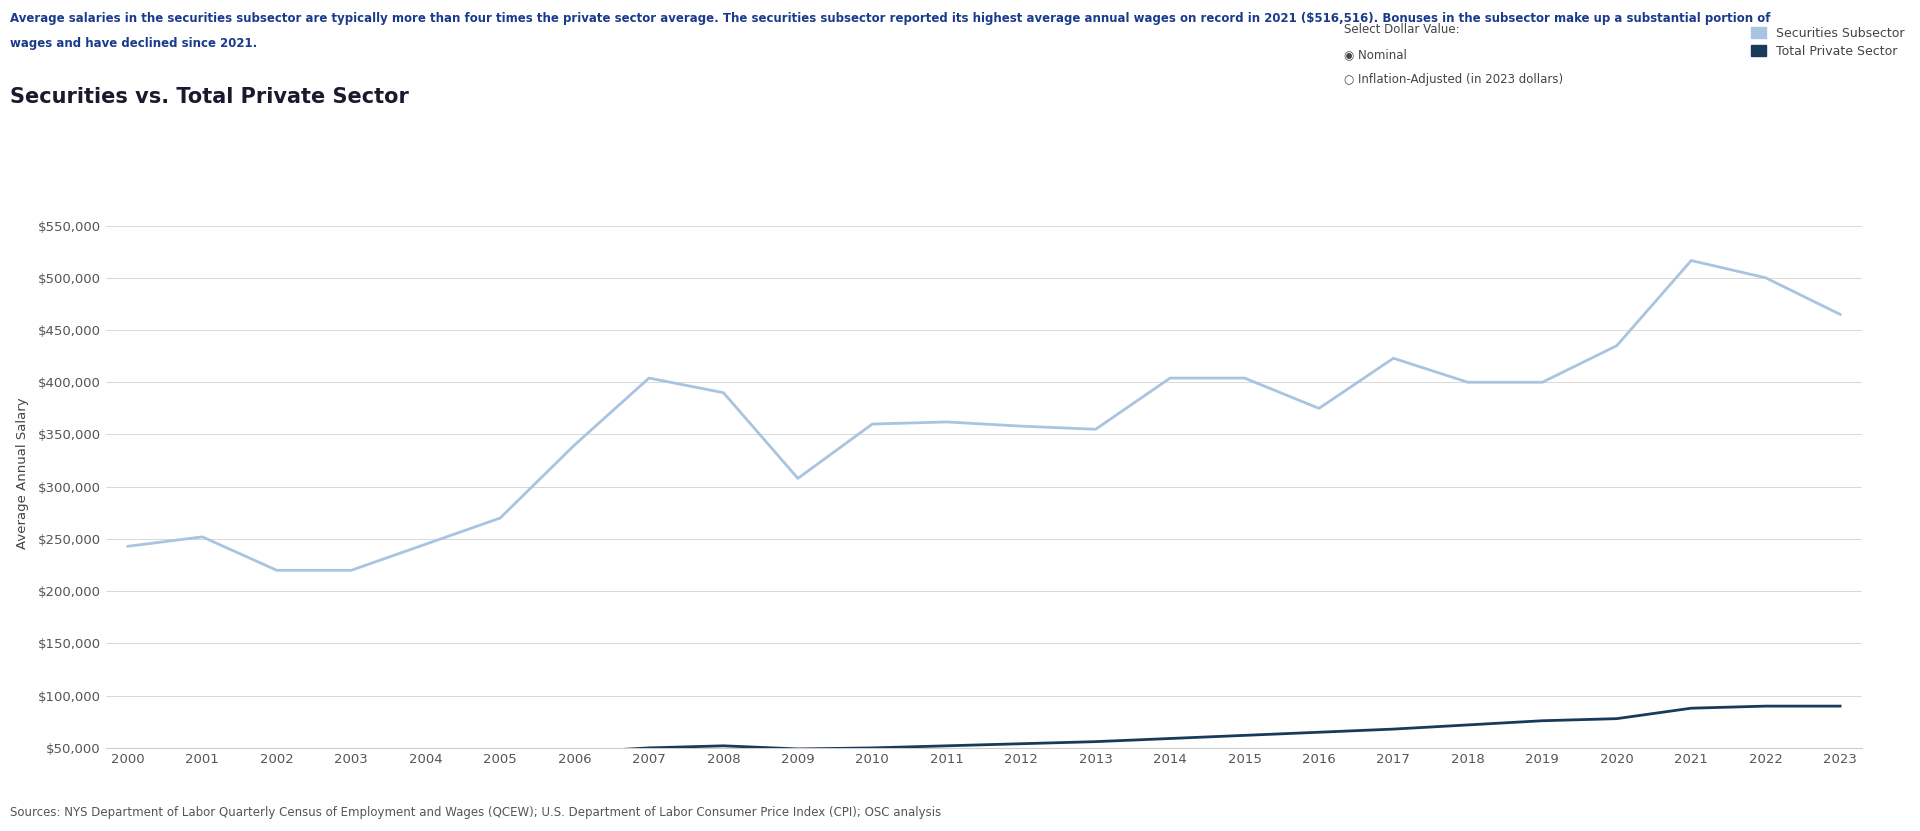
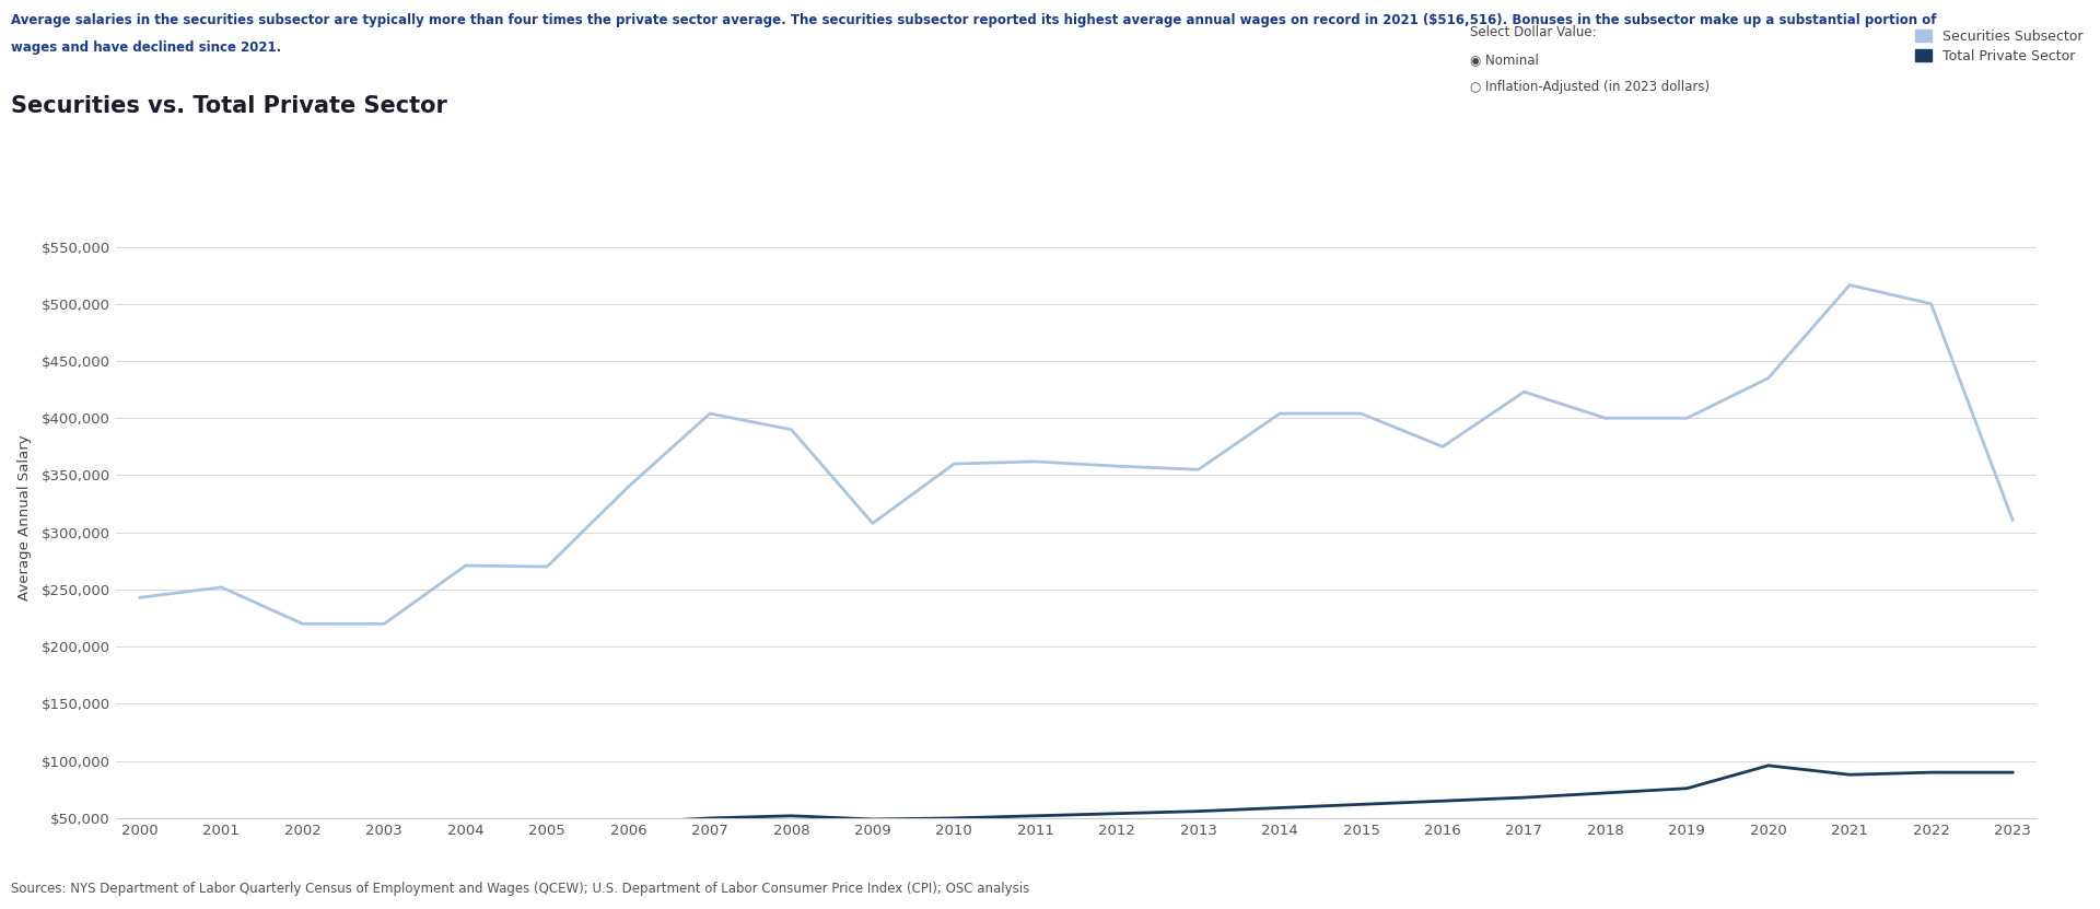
Securities Subsector/2004: $245,000 -> $271,000
Total Private Sector/2020: $78,000 -> $96,000
Securities Subsector/2023: $465,000 -> $311,000
